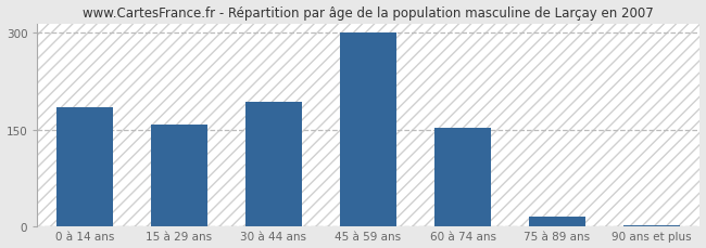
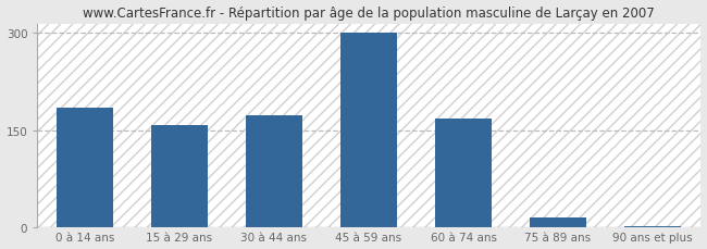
30 à 44 ans: 193 -> 174
60 à 74 ans: 153 -> 168
